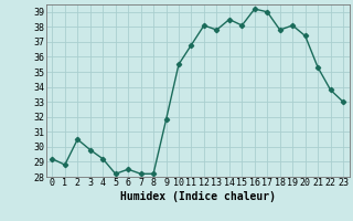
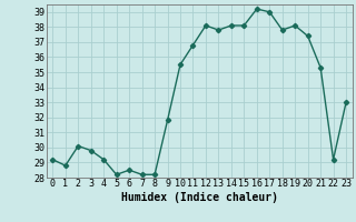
2: 30.5 -> 30.1
14: 38.5 -> 38.1
22: 33.8 -> 29.2
